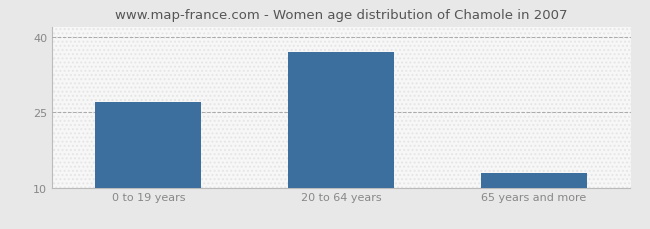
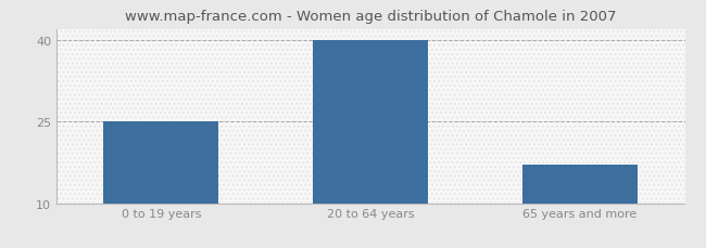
0 to 19 years: 27 -> 25
20 to 64 years: 37 -> 40
65 years and more: 13 -> 17
